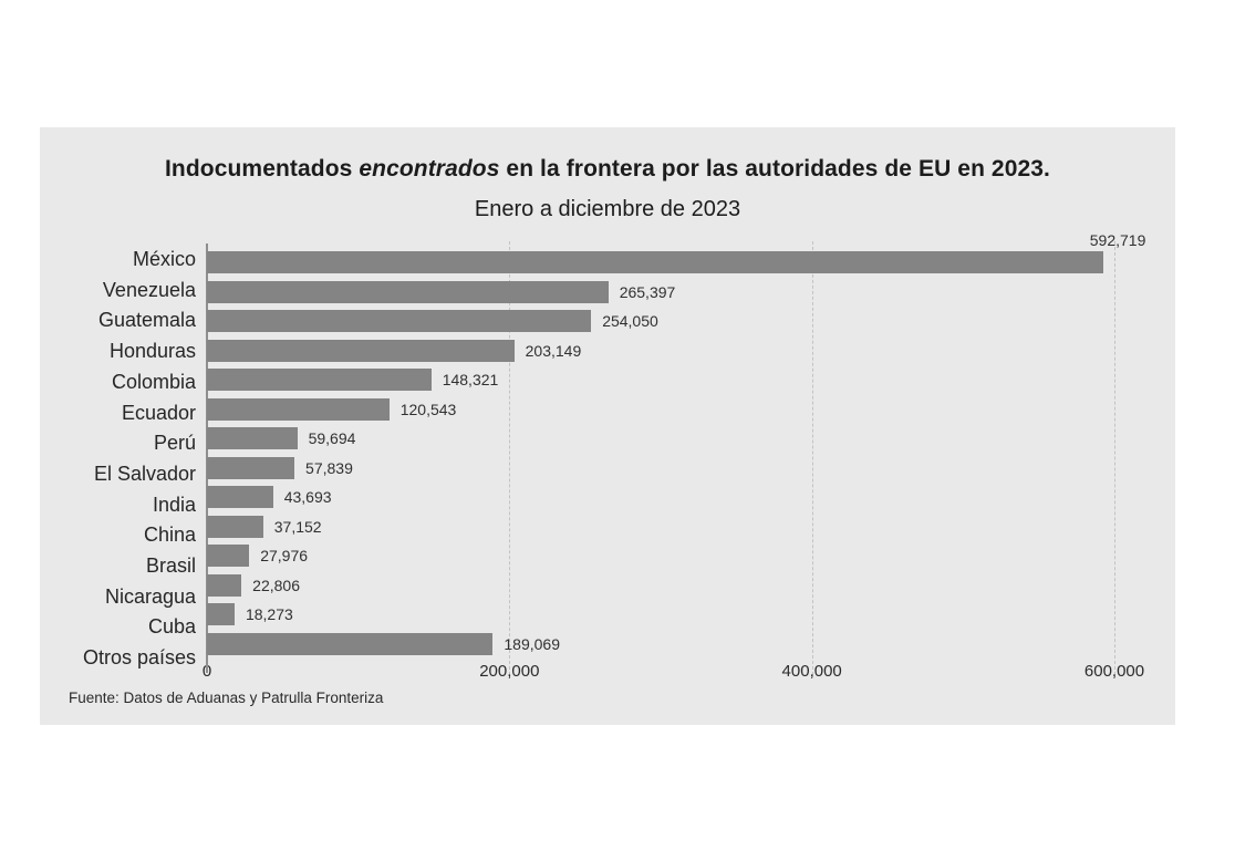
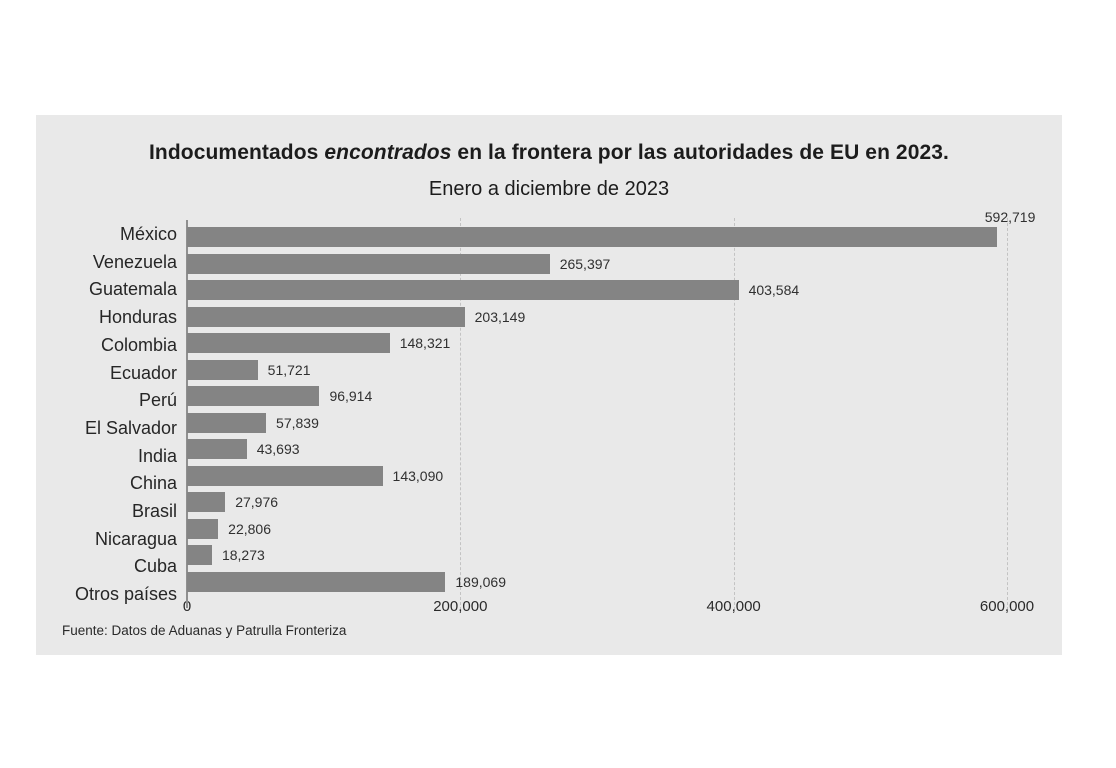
Guatemala: 254,050 -> 403,584
Ecuador: 120,543 -> 51,721
Perú: 59,694 -> 96,914
China: 37,152 -> 143,090
